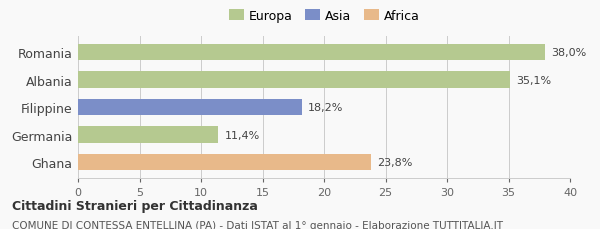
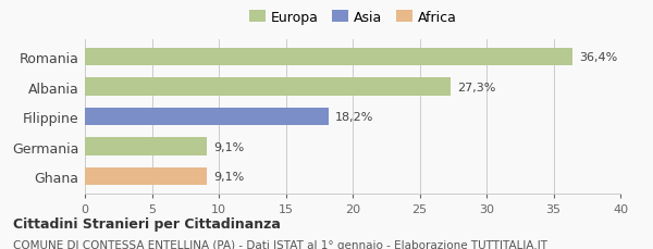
Romania: 38,0% -> 36,4%
Albania: 35,1% -> 27,3%
Germania: 11,4% -> 9,1%
Ghana: 23,8% -> 9,1%
